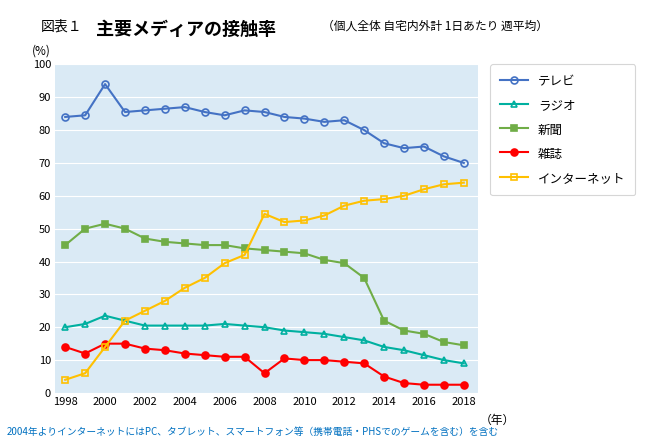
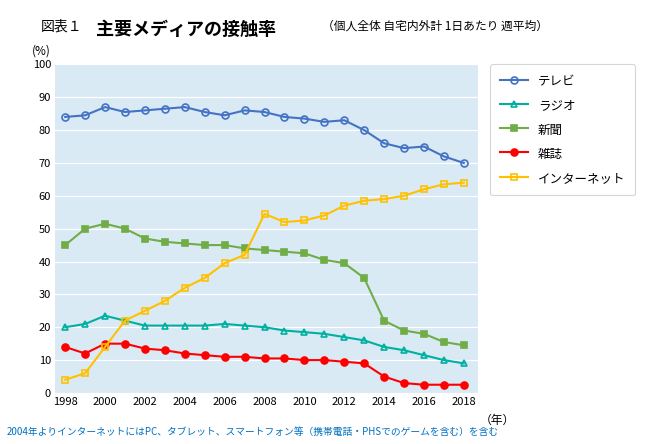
テレビ/2000: 94.0 -> 87.0
雑誌/2008: 6.0 -> 10.5
